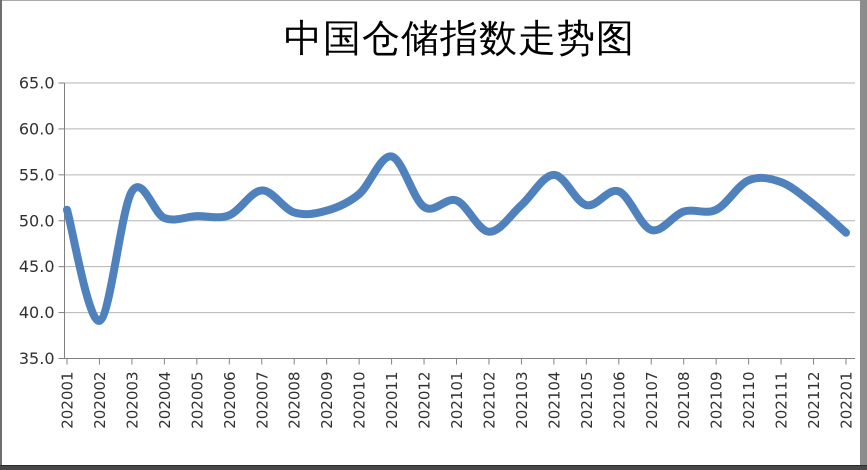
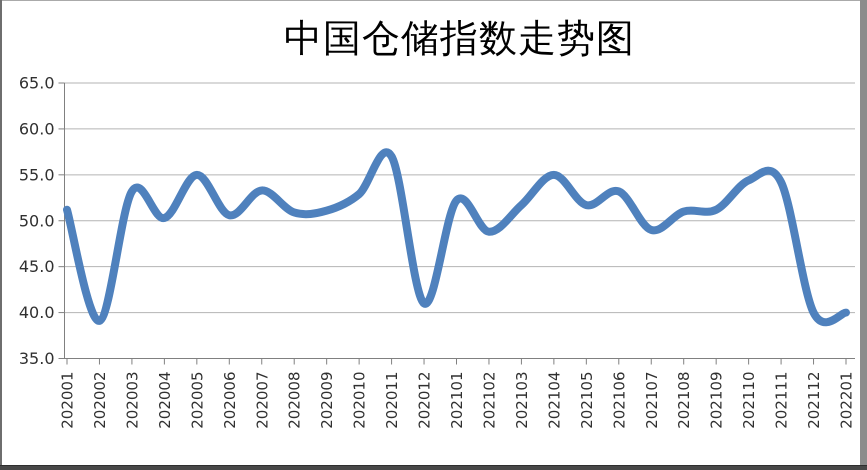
202005: 50 -> 55
202012: 52 -> 41
202112: 52 -> 40
202201: 49 -> 40
